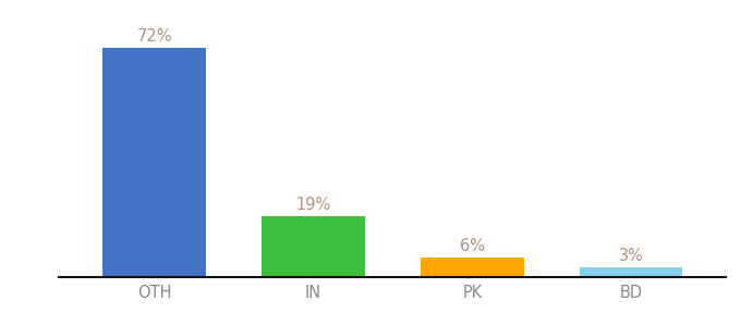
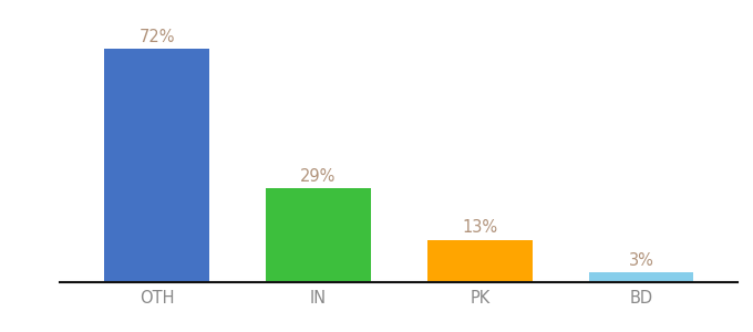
IN: 19% -> 29%
PK: 6% -> 13%
